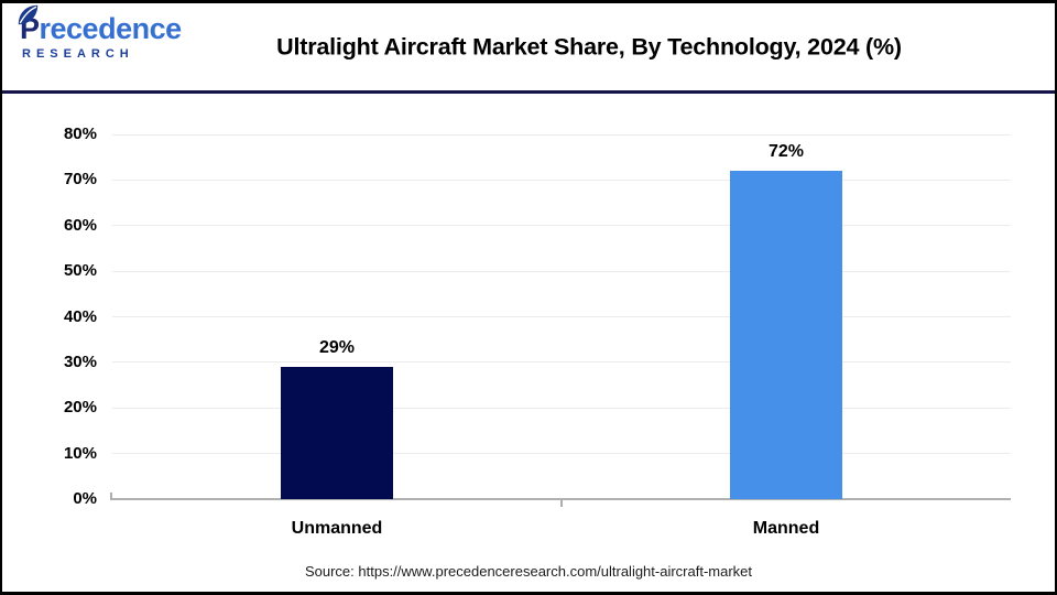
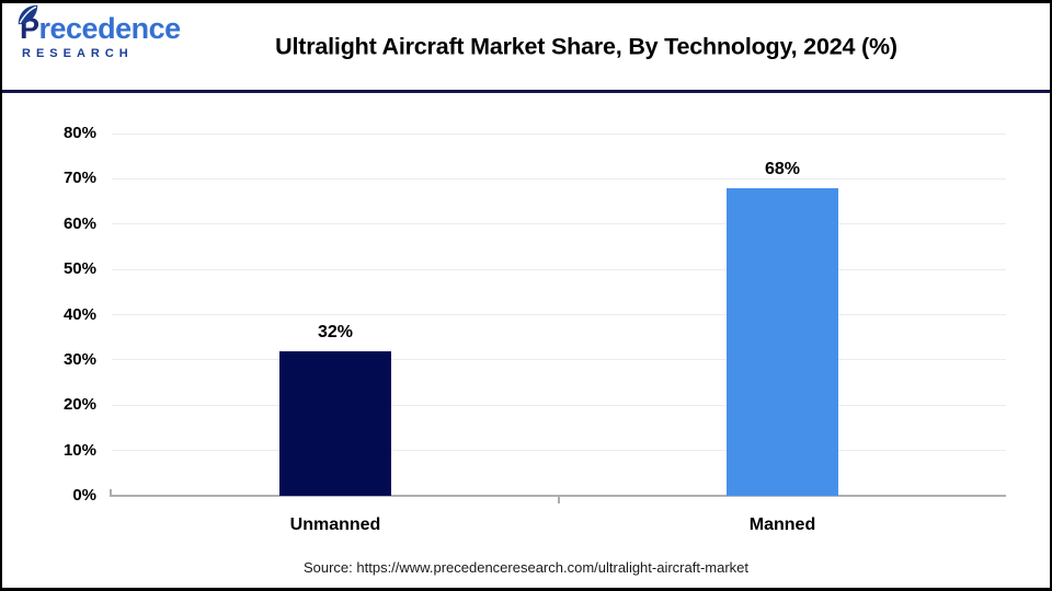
Unmanned: 29% -> 32%
Manned: 72% -> 68%
